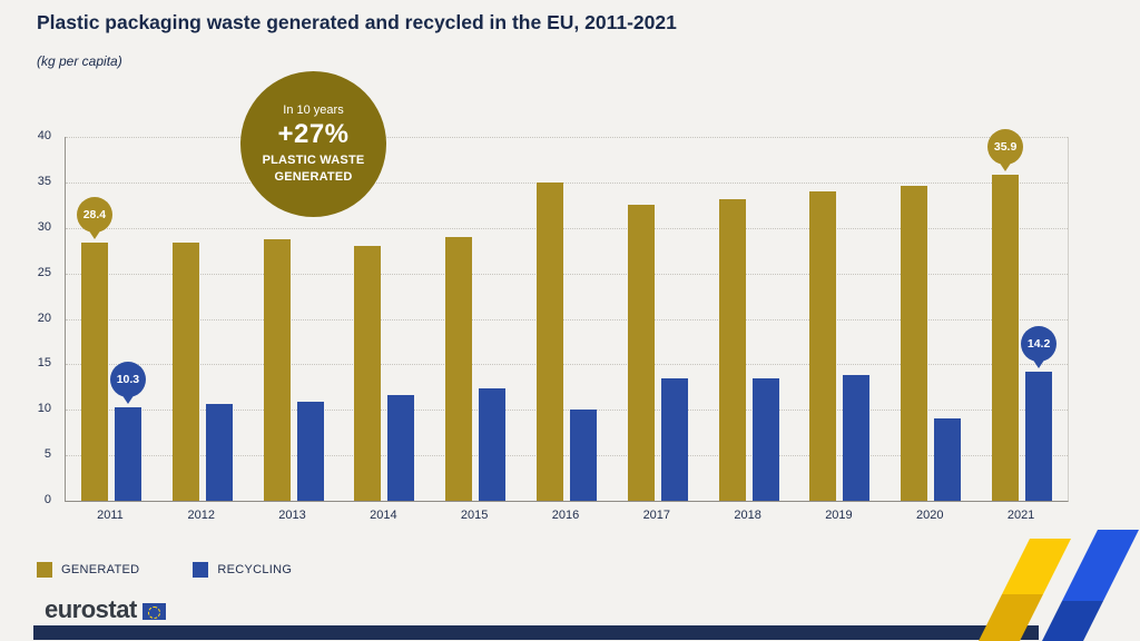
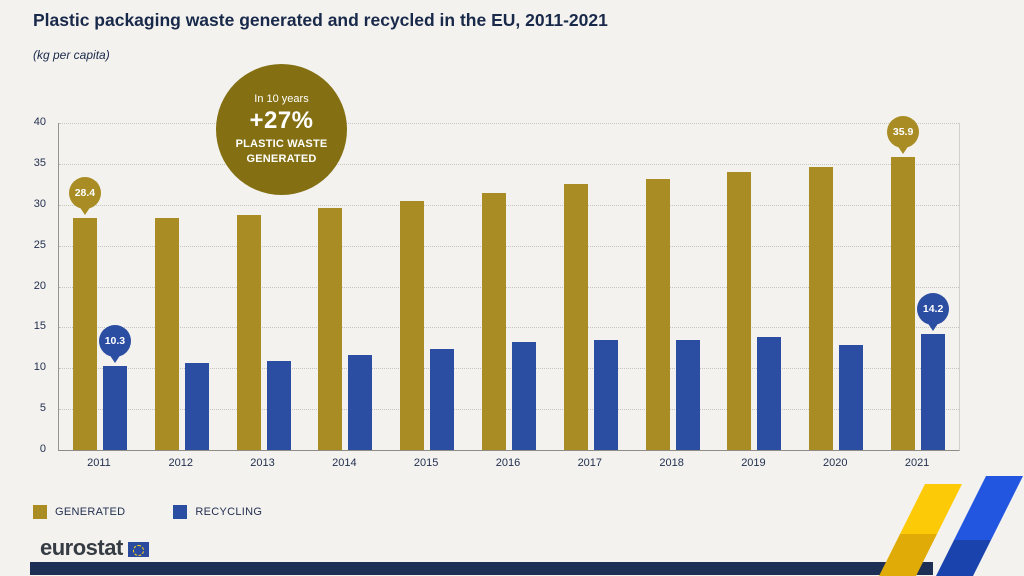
GENERATED/2014: 28 -> 30
GENERATED/2015: 29 -> 30
GENERATED/2016: 35 -> 31
RECYCLING/2016: 10 -> 13
RECYCLING/2020: 9 -> 13
